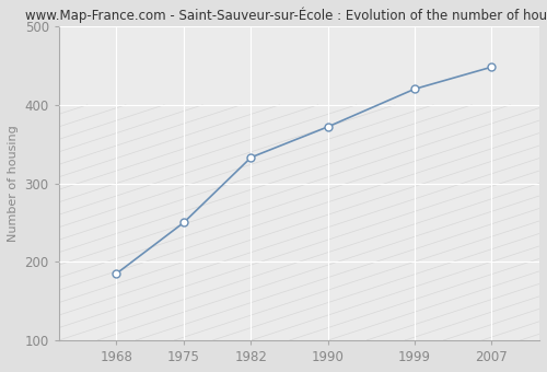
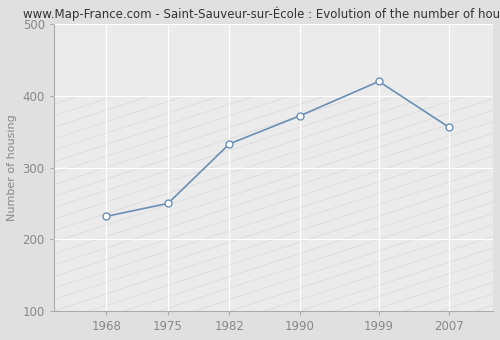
1968: 185 -> 232
2007: 448 -> 356
